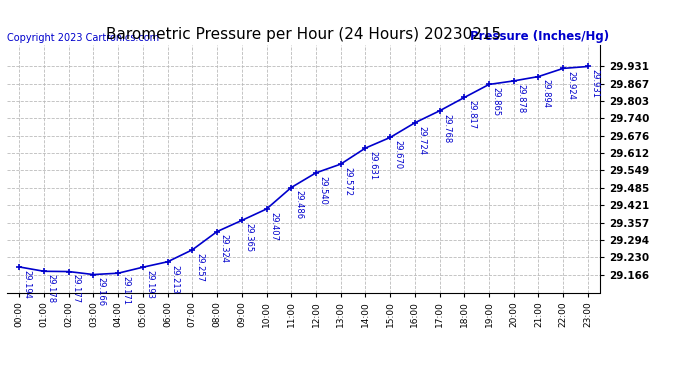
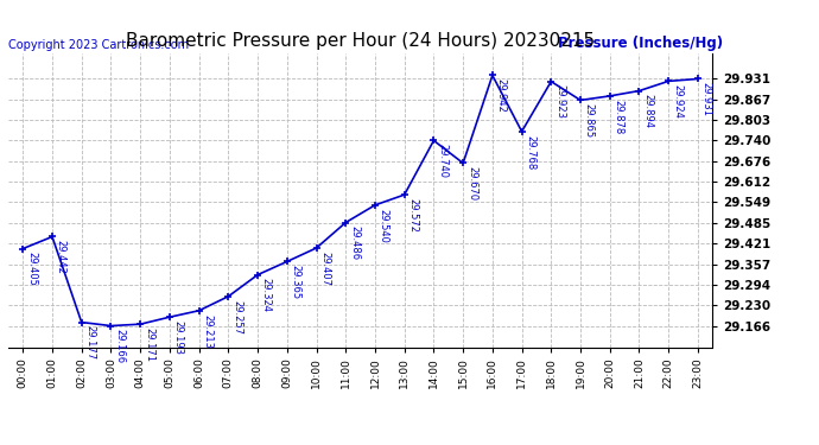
00:00: 29.194 -> 29.405
01:00: 29.178 -> 29.442
14:00: 29.631 -> 29.740
16:00: 29.724 -> 29.942
18:00: 29.817 -> 29.923
